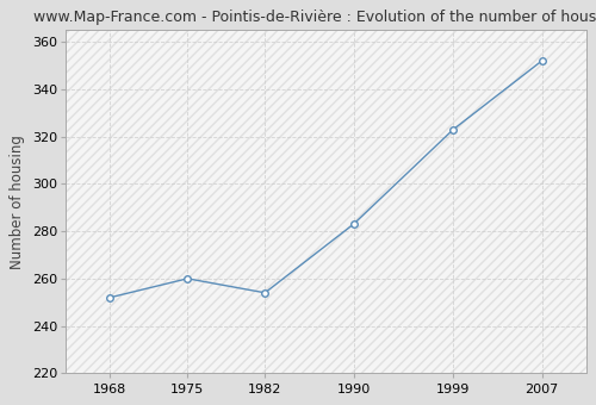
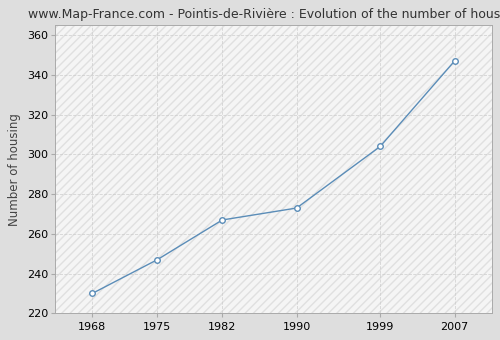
1968: 252 -> 230
1975: 260 -> 247
1982: 254 -> 267
1990: 283 -> 273
1999: 323 -> 304
2007: 352 -> 347
